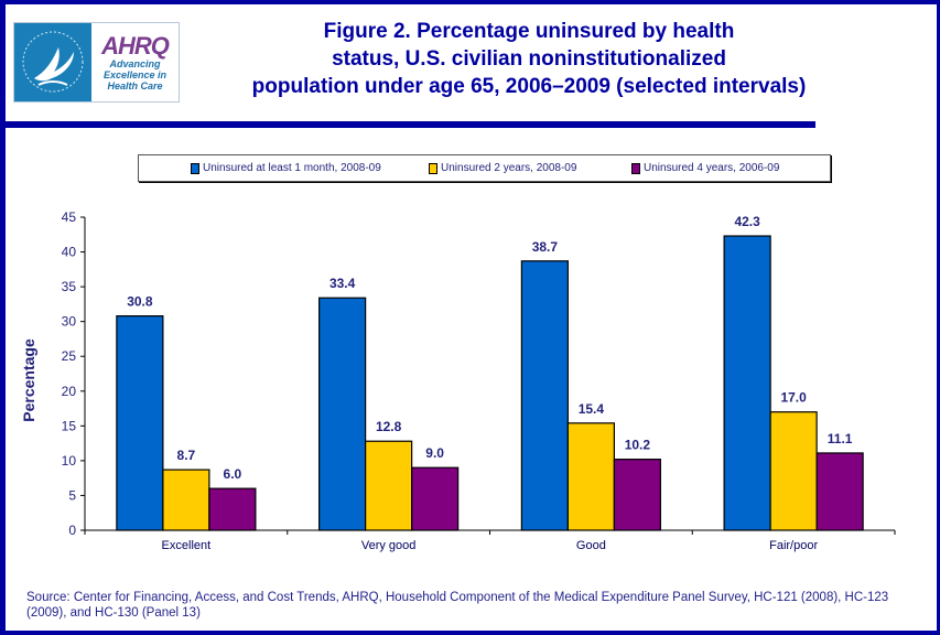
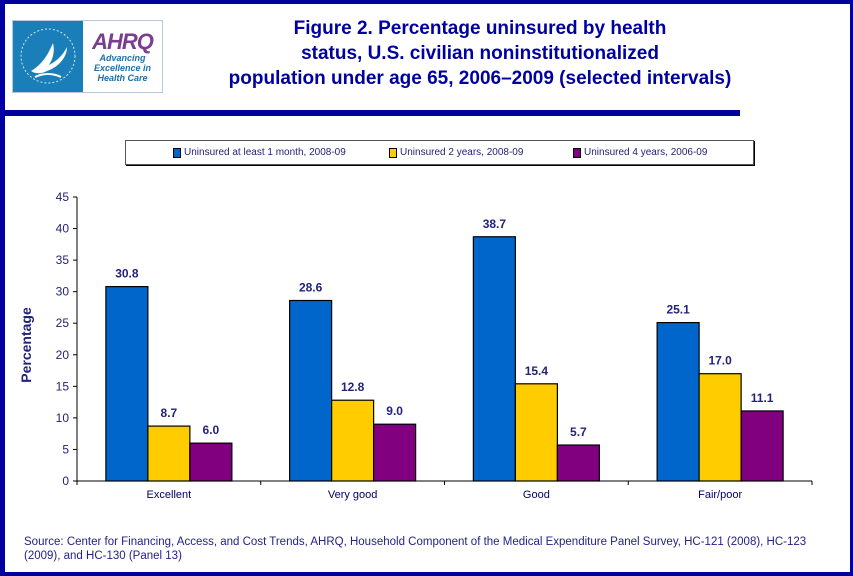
Uninsured at least 1 month, 2008-09/Very good: 33.4 -> 28.6
Uninsured 4 years, 2006-09/Good: 10.2 -> 5.7
Uninsured at least 1 month, 2008-09/Fair/poor: 42.3 -> 25.1
